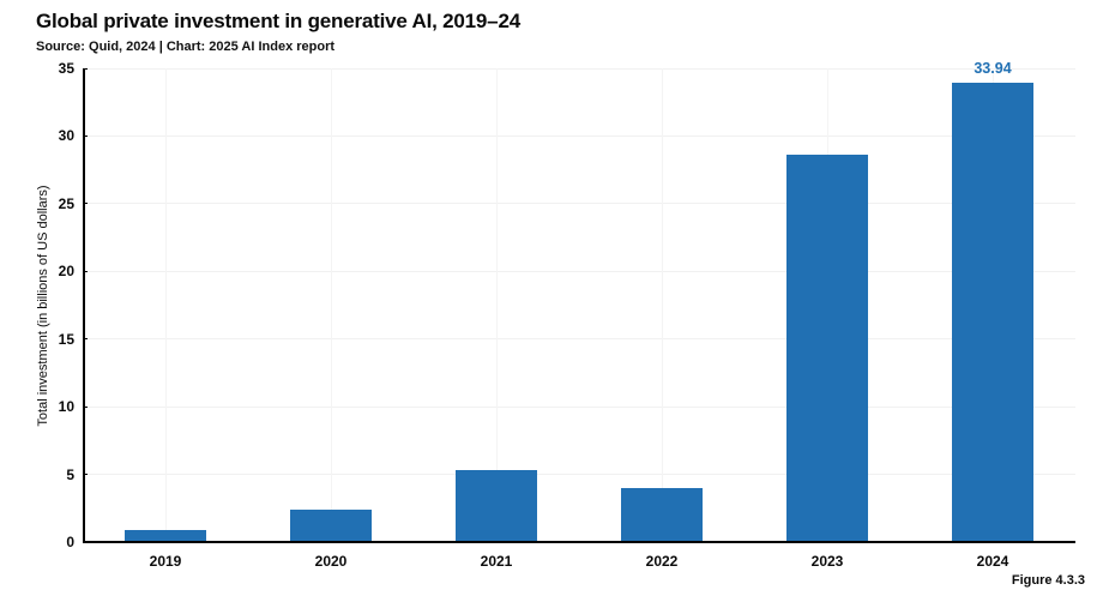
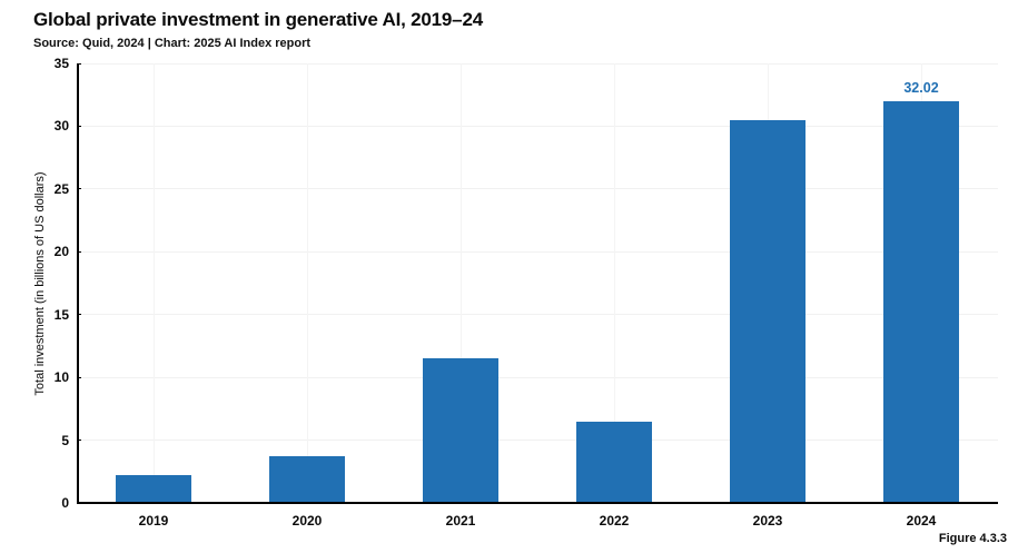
2019: 0.9 -> 2.2
2020: 2.4 -> 3.7
2021: 5.3 -> 11.5
2022: 4.0 -> 6.5
2023: 28.6 -> 30.5
2024: 33.94 -> 32.02
